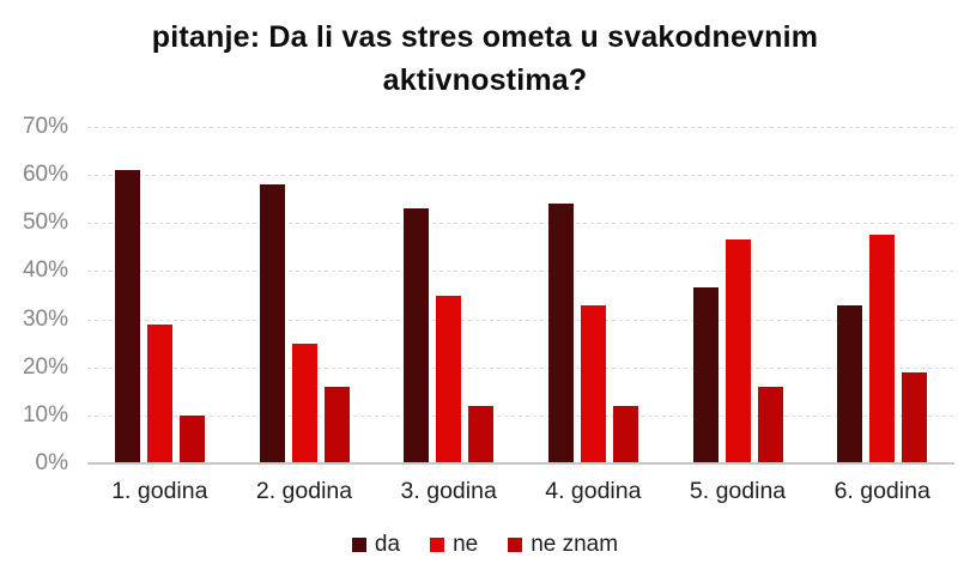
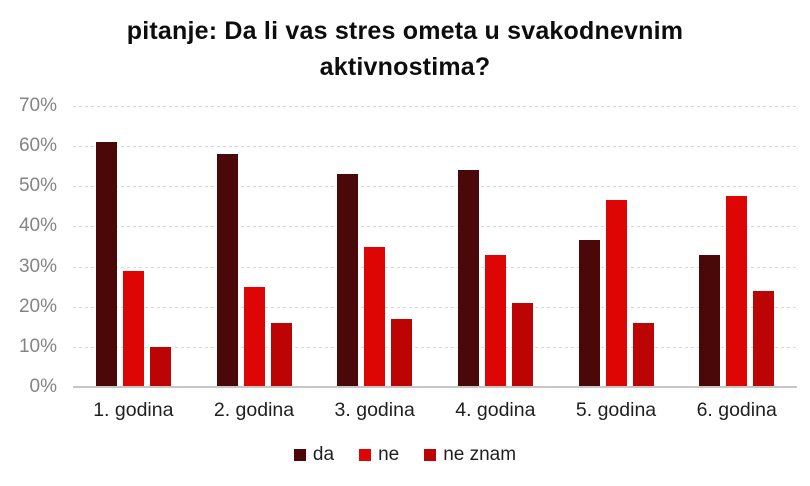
ne znam/3. godina: 12% -> 17%
ne znam/4. godina: 12% -> 21%
ne znam/6. godina: 19% -> 24%
